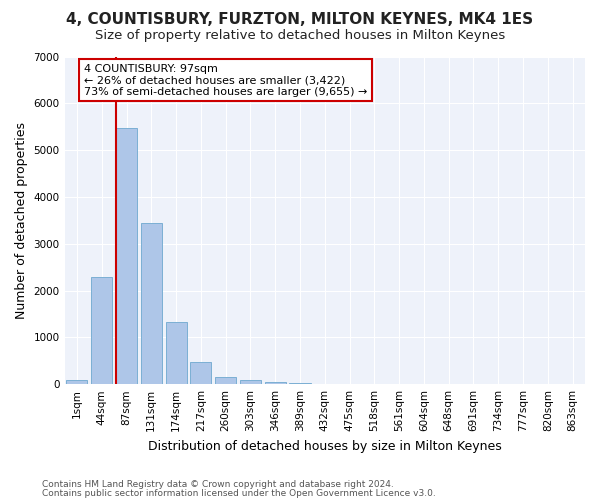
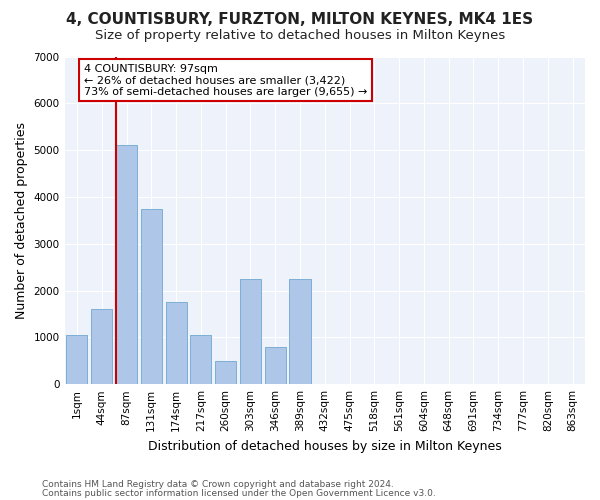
1sqm: 80 -> 1050
44sqm: 2280 -> 1600
87sqm: 5480 -> 5100
131sqm: 3450 -> 3750
174sqm: 1320 -> 1750
217sqm: 470 -> 1050
260sqm: 160 -> 500
303sqm: 80 -> 2250
346sqm: 60 -> 800
389sqm: 30 -> 2250
